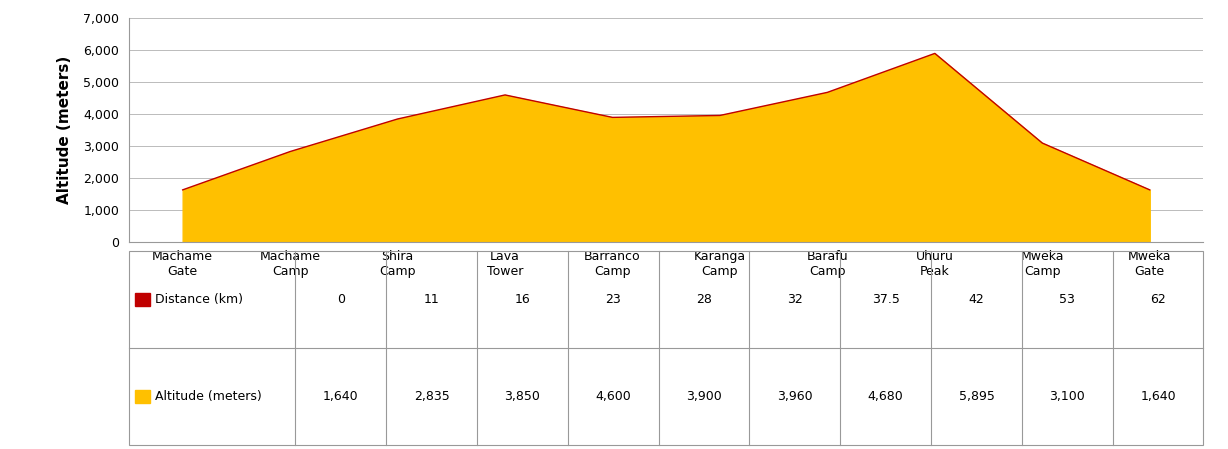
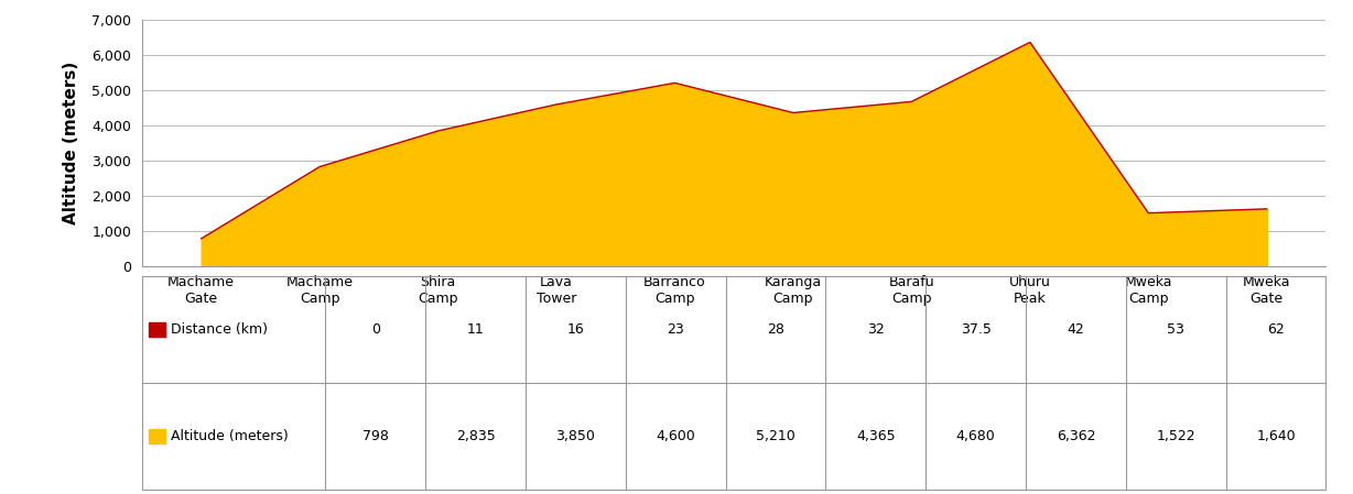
Machame Gate: 1,640 -> 798
Barranco Camp: 3,900 -> 5,210
Karanga Camp: 3,960 -> 4,365
Uhuru Peak: 5,895 -> 6,362
Mweka Camp: 3,100 -> 1,522
